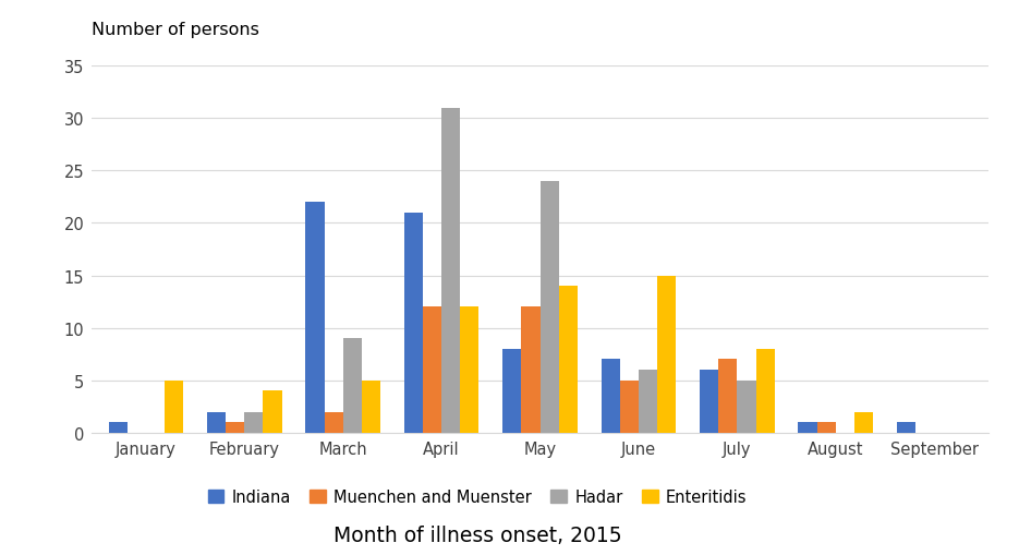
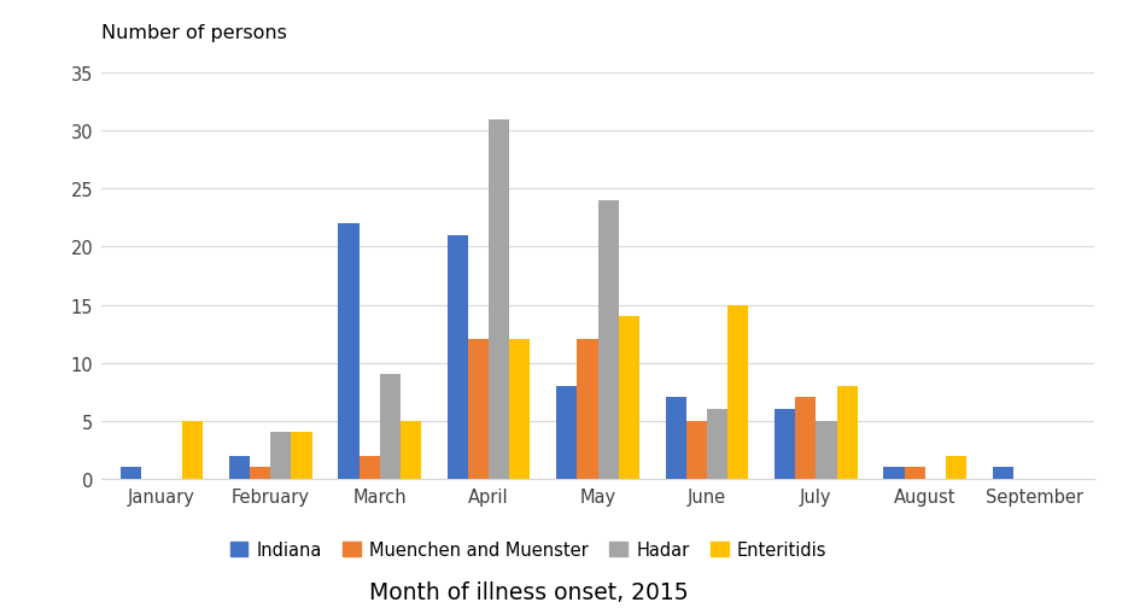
Hadar/February: 2 -> 4
